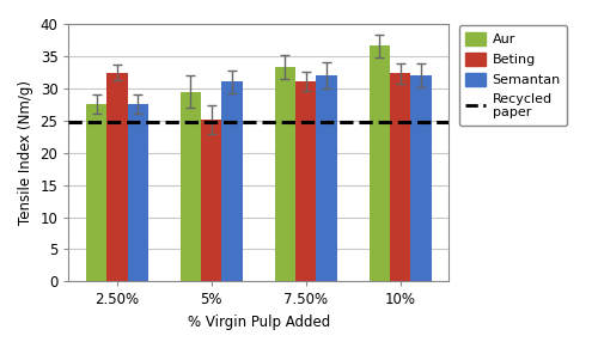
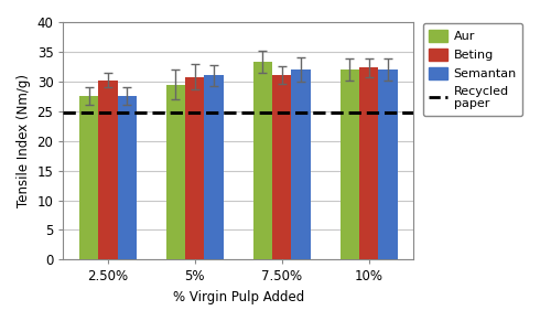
Beting/2.50%: 32.4 -> 30.2
Beting/5%: 25.2 -> 30.8
Aur/10%: 36.6 -> 32.0
